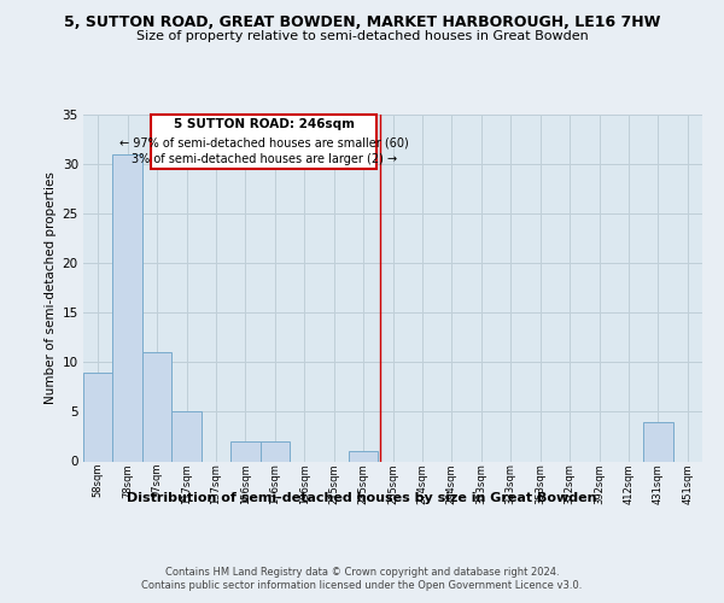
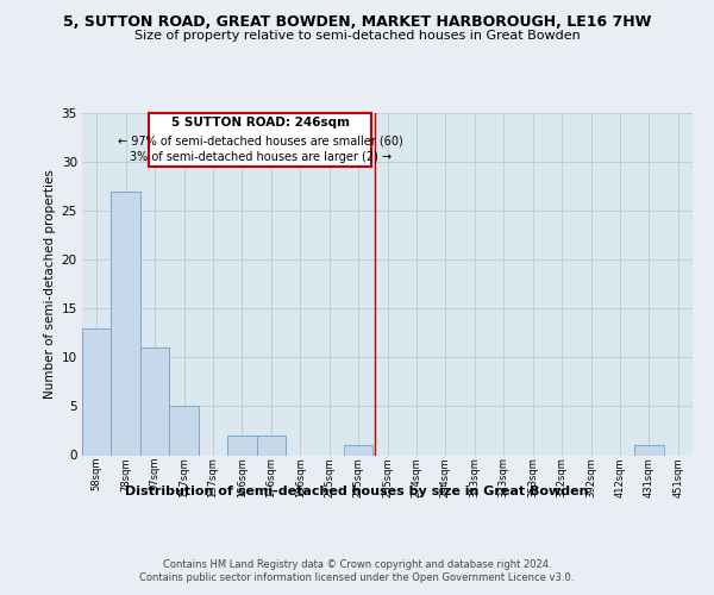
58sqm: 9 -> 13
78sqm: 31 -> 27
431sqm: 4 -> 1
